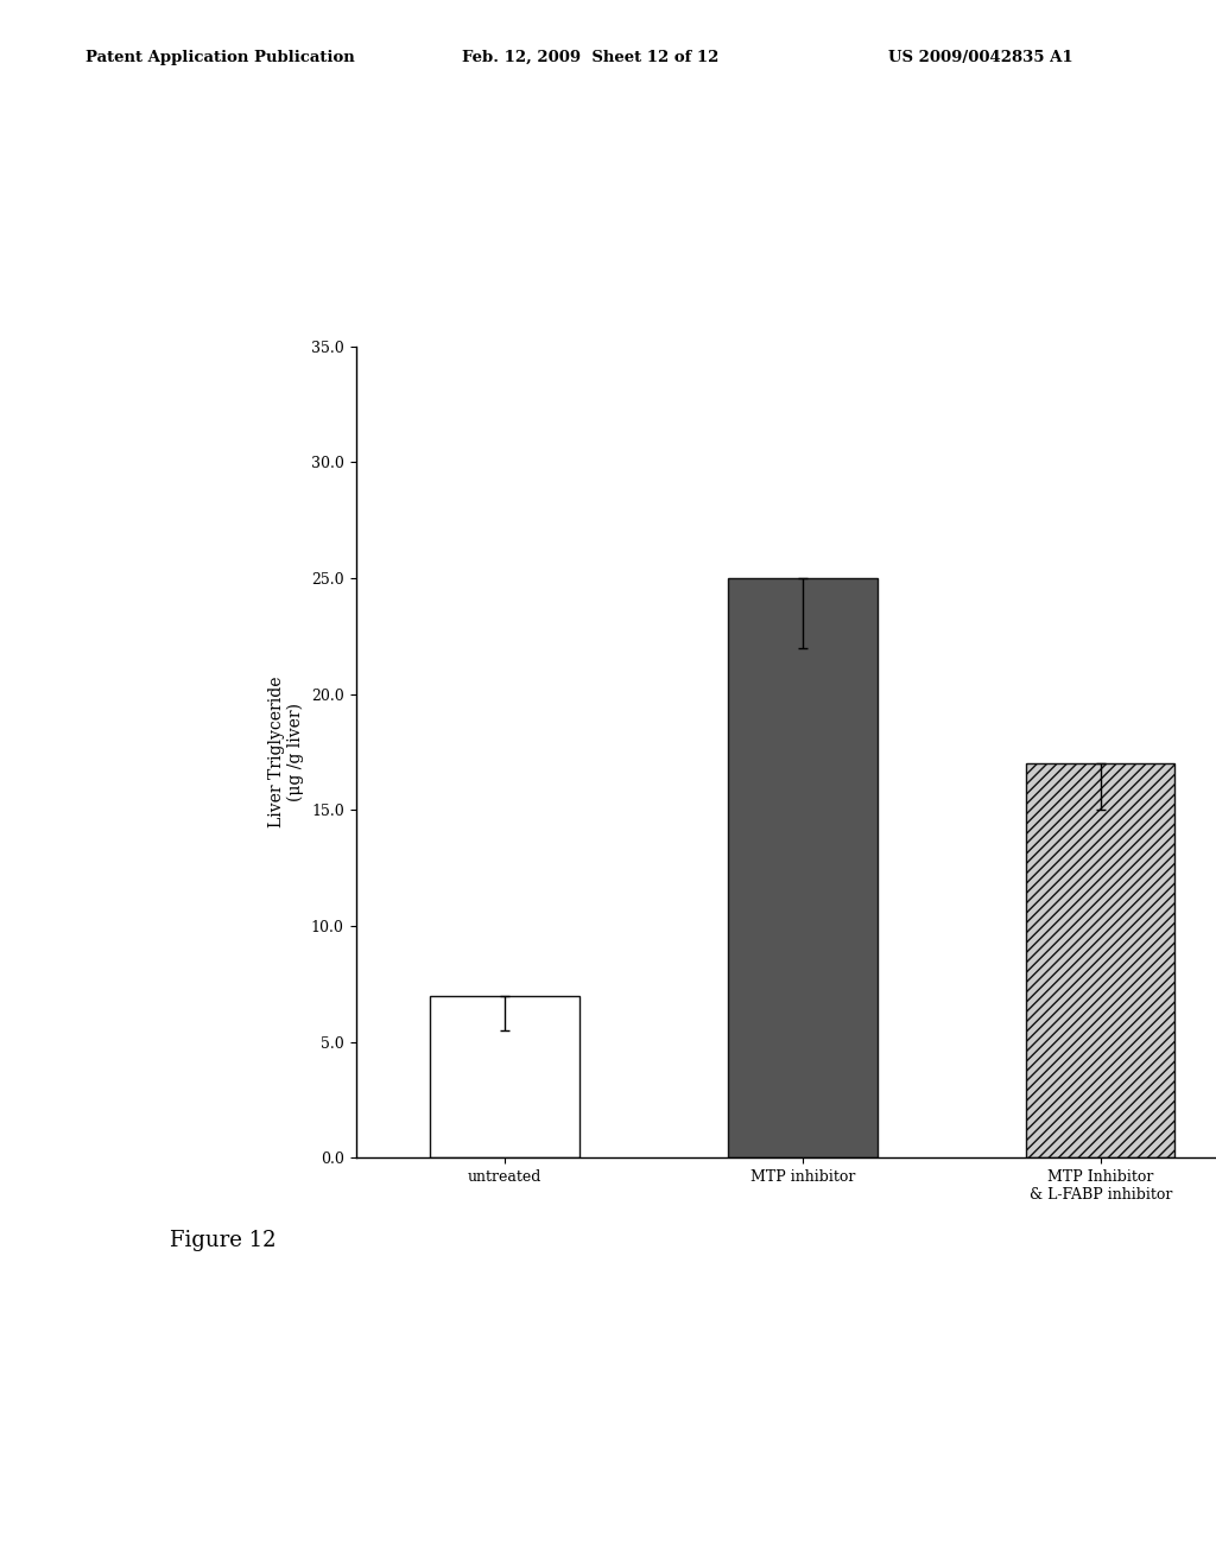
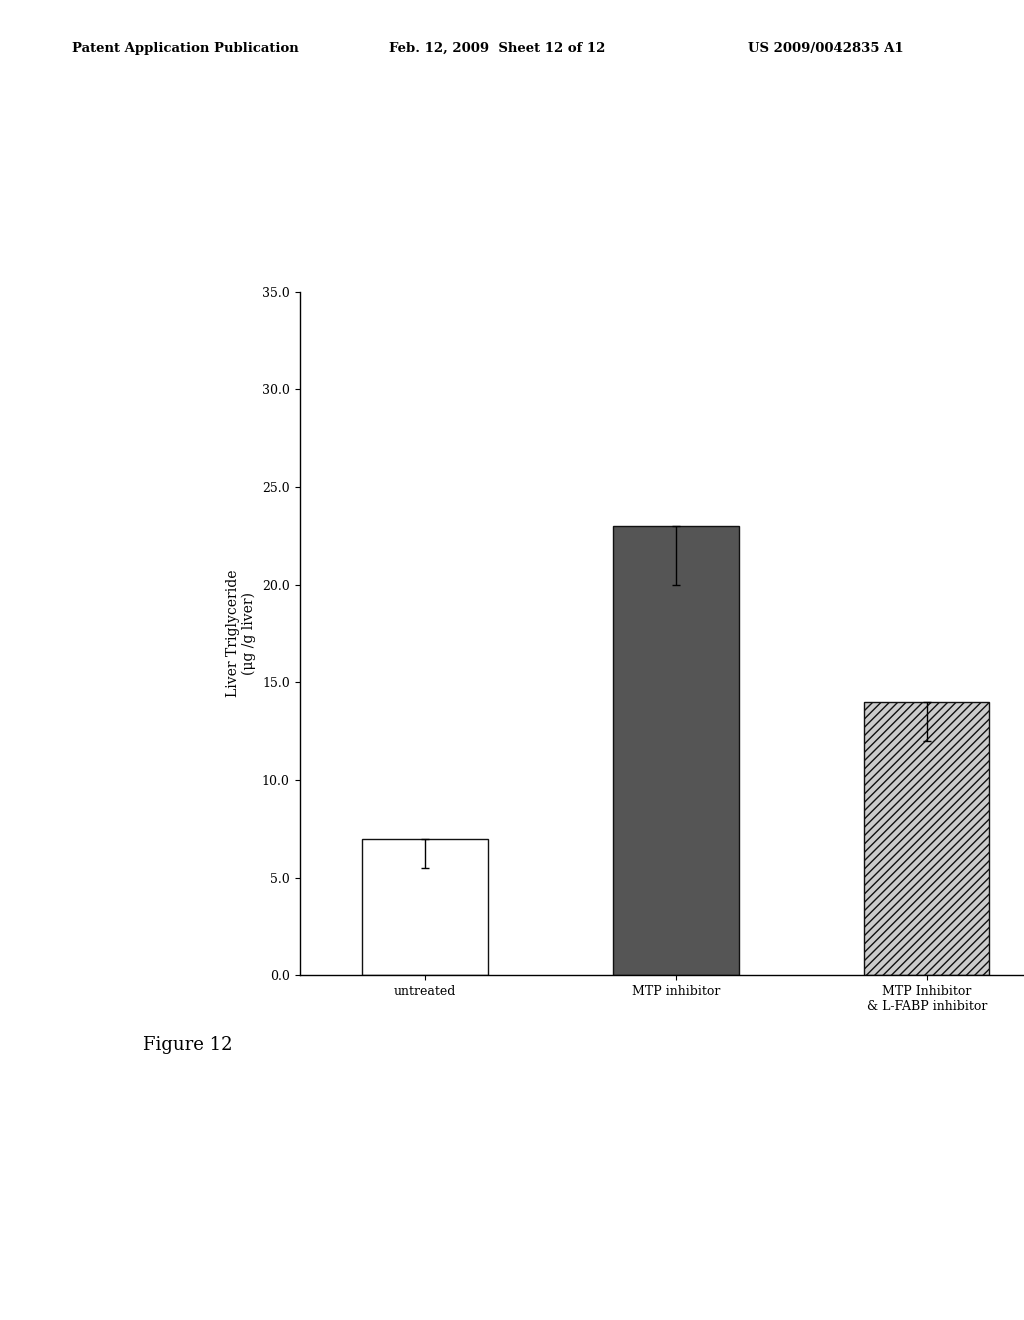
MTP inhibitor: 25 -> 23
MTP Inhibitor & L-FABP inhibitor: 17 -> 14
